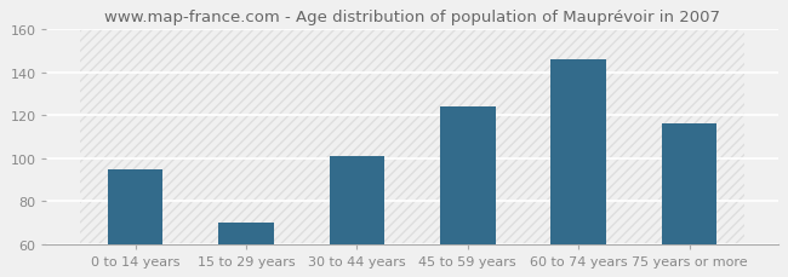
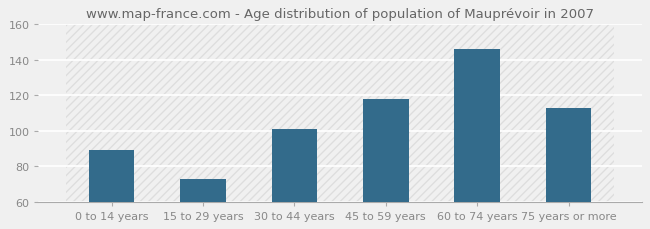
0 to 14 years: 95 -> 89
15 to 29 years: 70 -> 73
45 to 59 years: 124 -> 118
75 years or more: 116 -> 113
